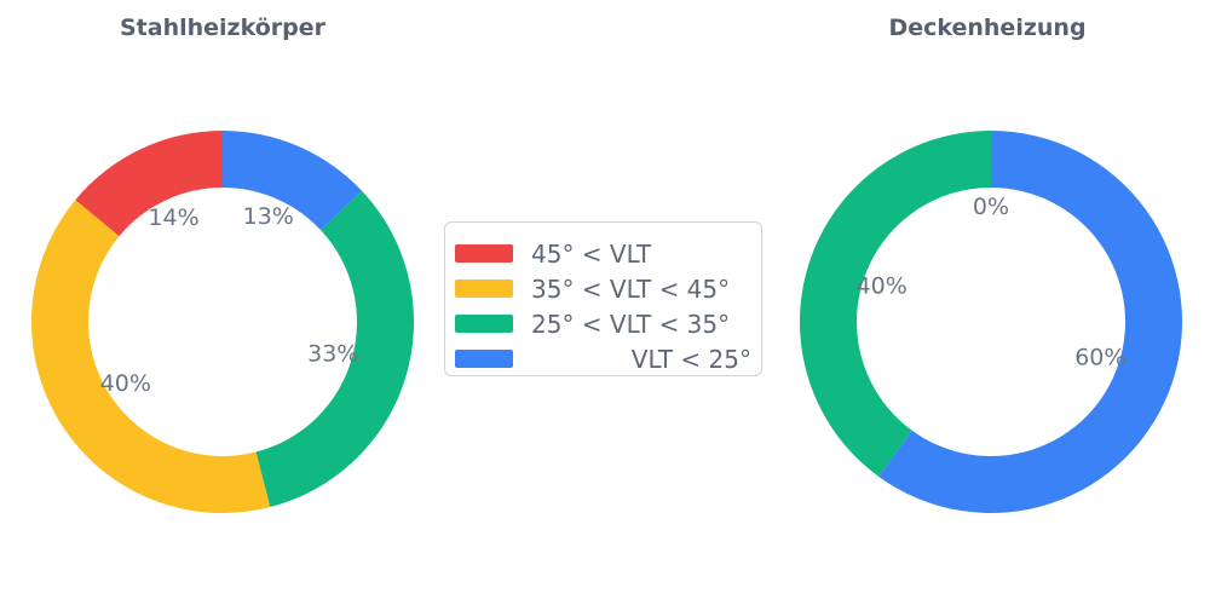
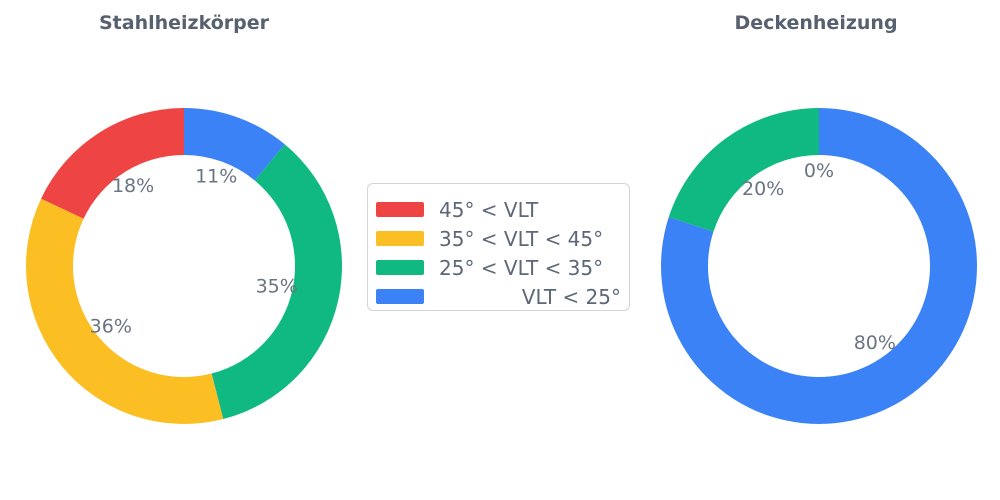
Stahlheizkörper/45° < VLT: 14% -> 18%
Stahlheizkörper/35° < VLT < 45°: 40% -> 36%
Stahlheizkörper/25° < VLT < 35°: 33% -> 35%
Stahlheizkörper/VLT < 25°: 13% -> 11%
Deckenheizung/25° < VLT < 35°: 40% -> 20%
Deckenheizung/VLT < 25°: 60% -> 80%
